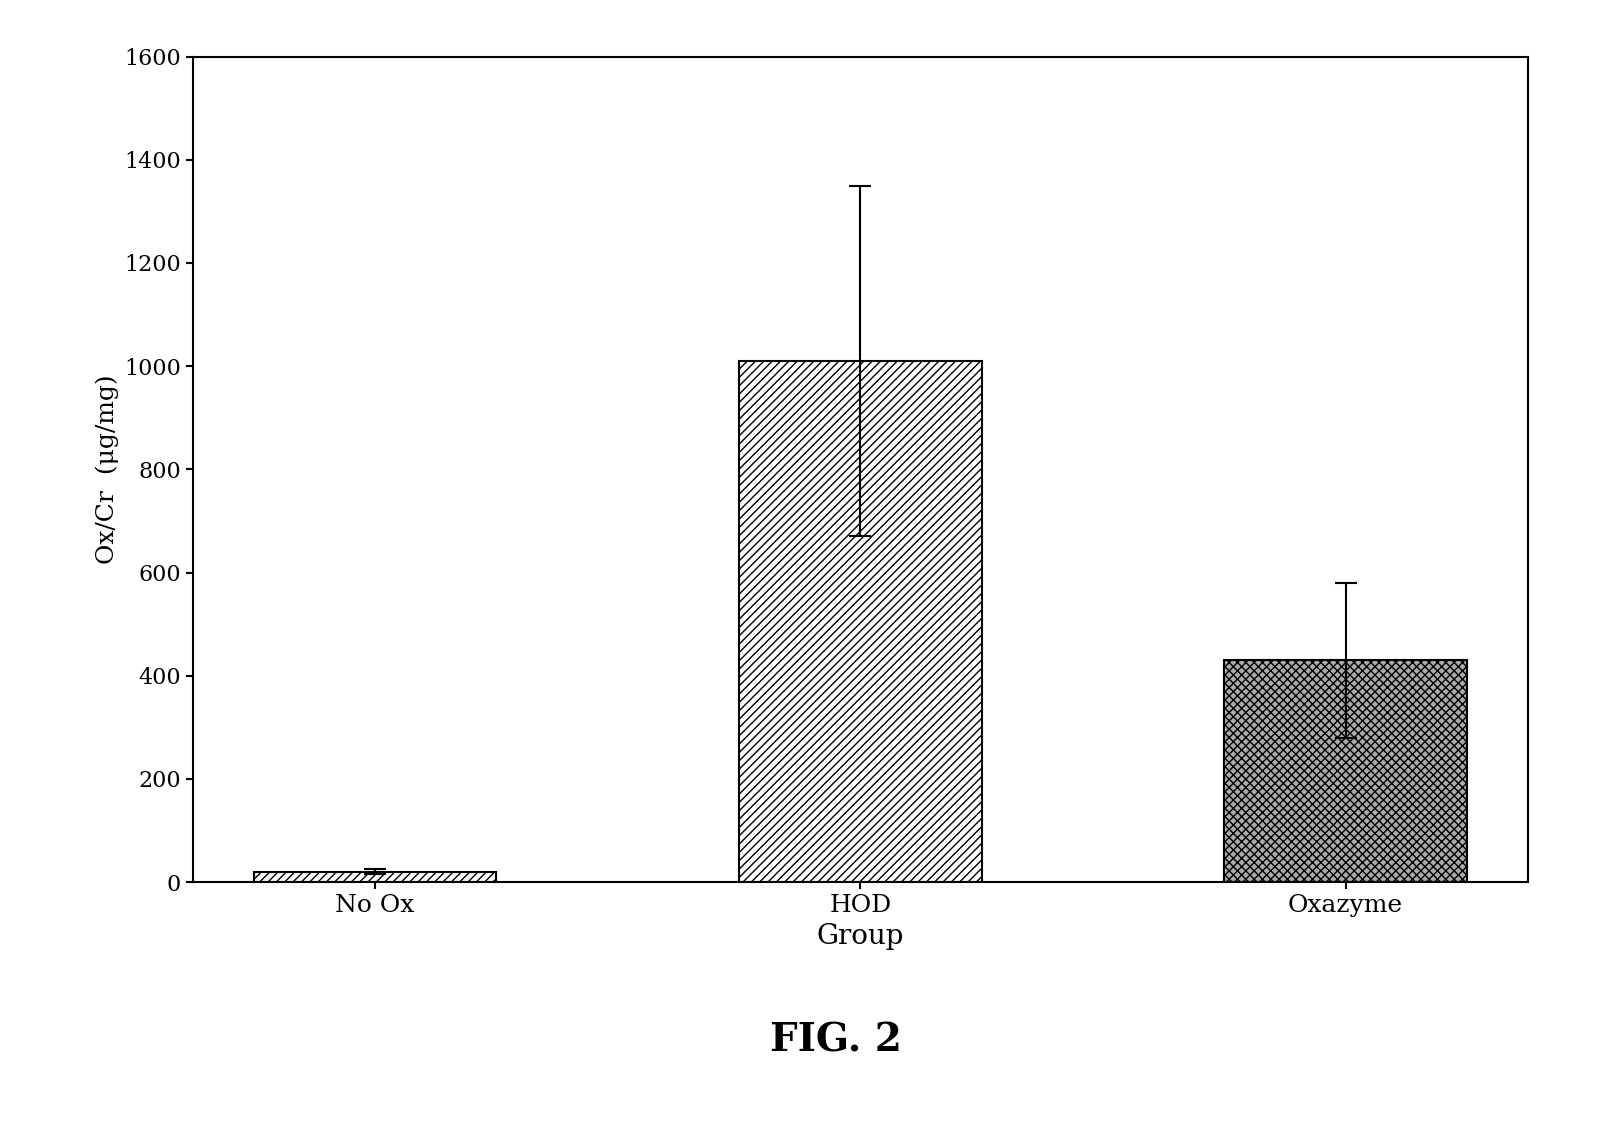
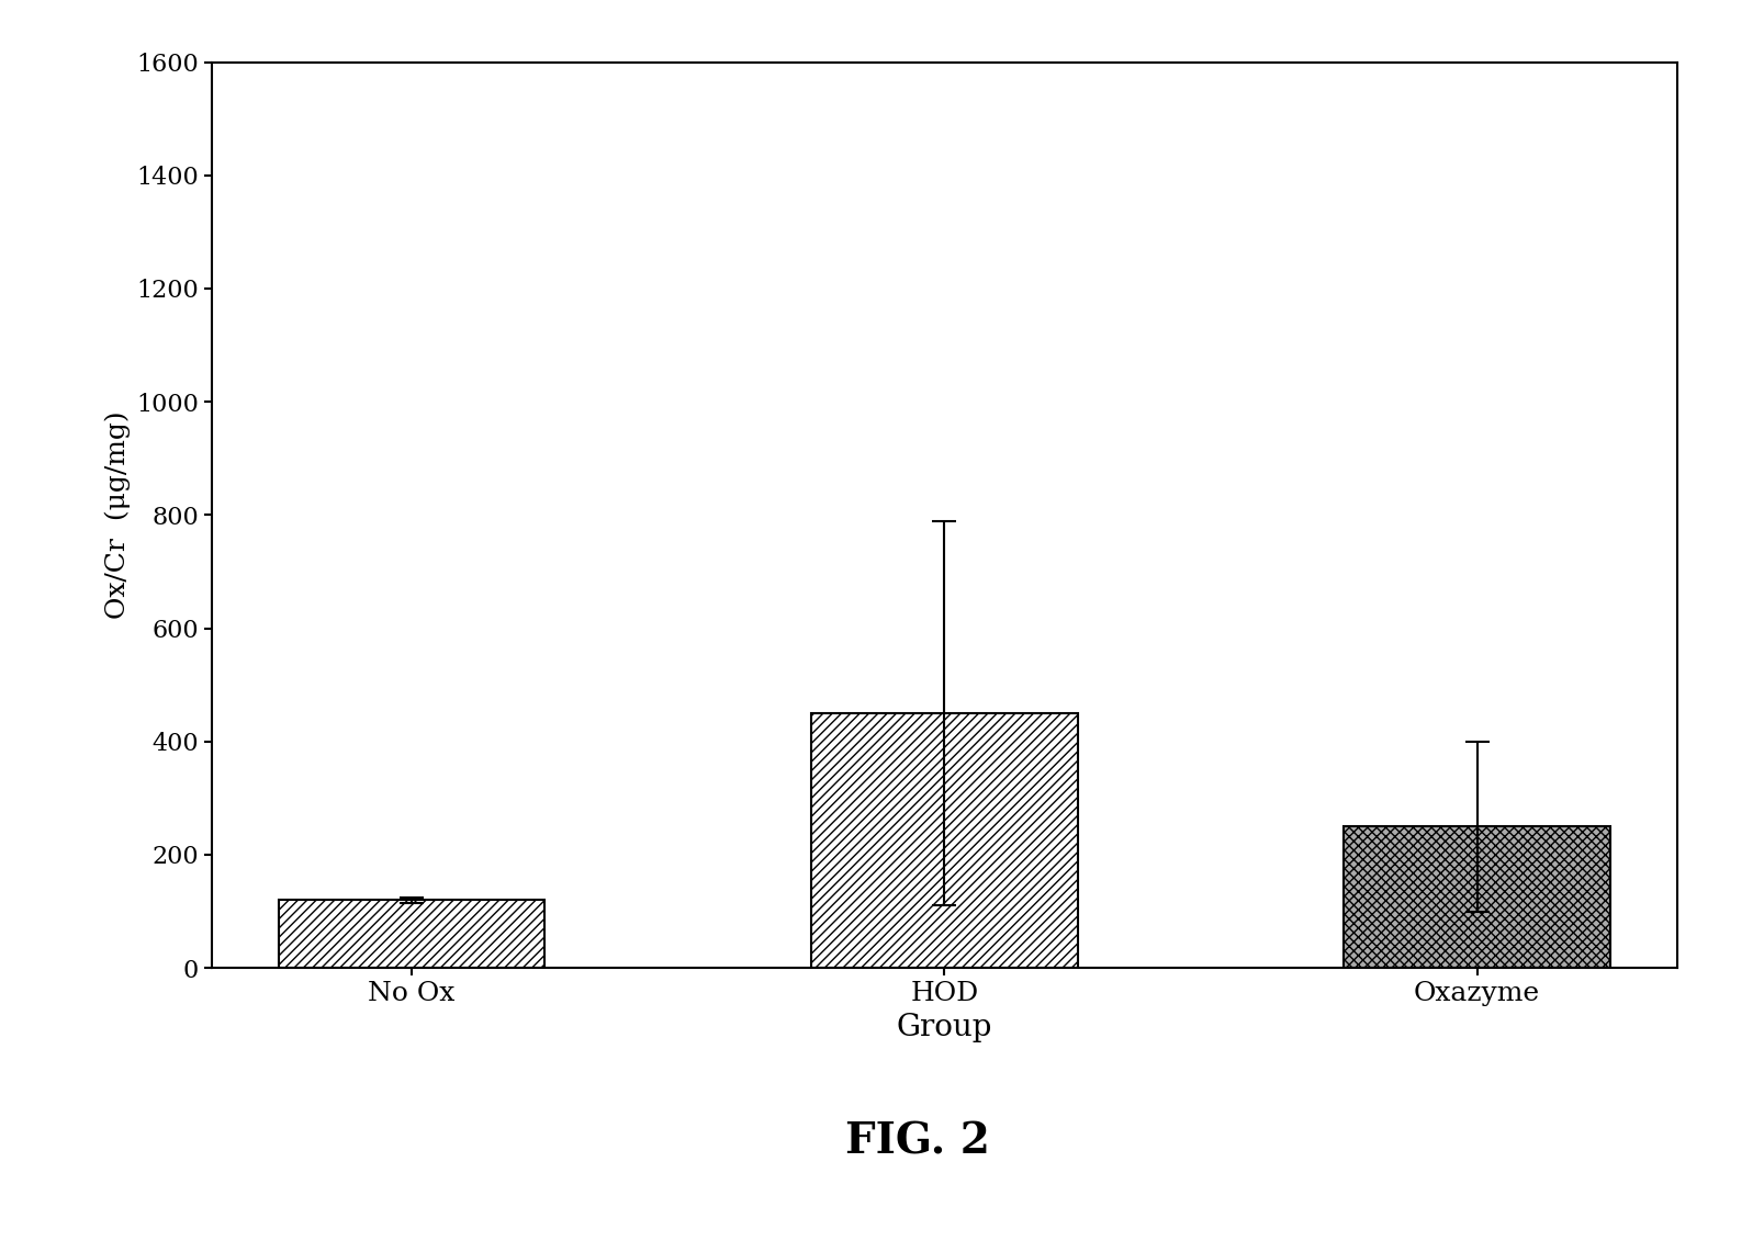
No Ox: 20 -> 120
HOD: 1010 -> 450
Oxazyme: 430 -> 250
